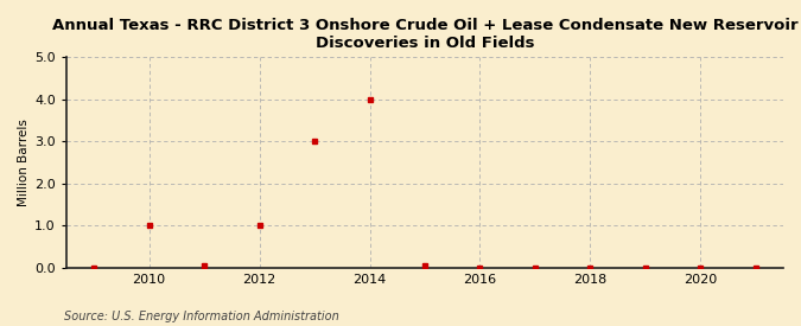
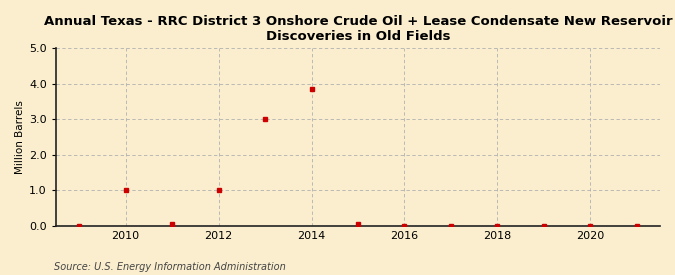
2014: 4.00 -> 3.85
